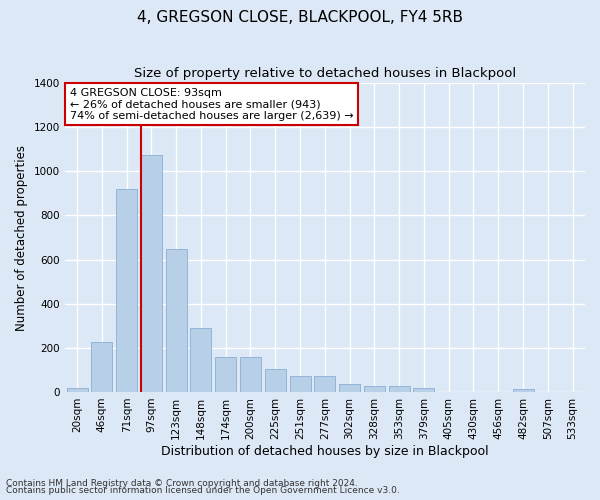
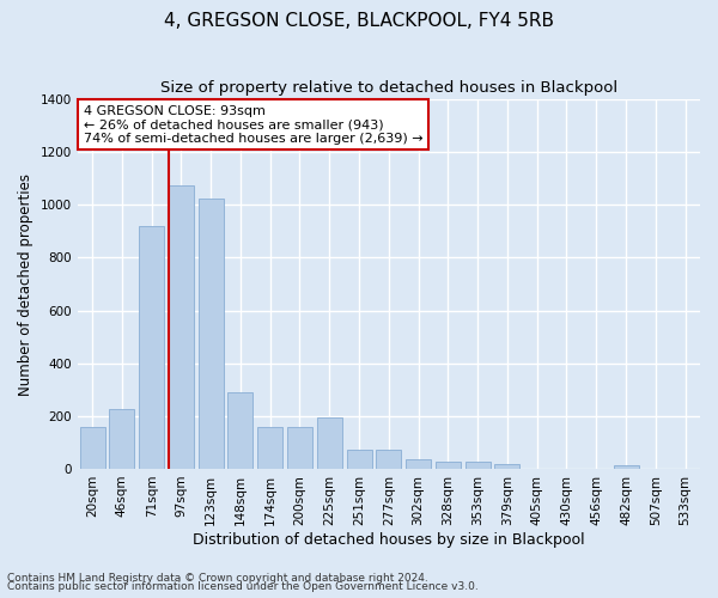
20sqm: 18 -> 160
123sqm: 650 -> 1025
225sqm: 105 -> 195
